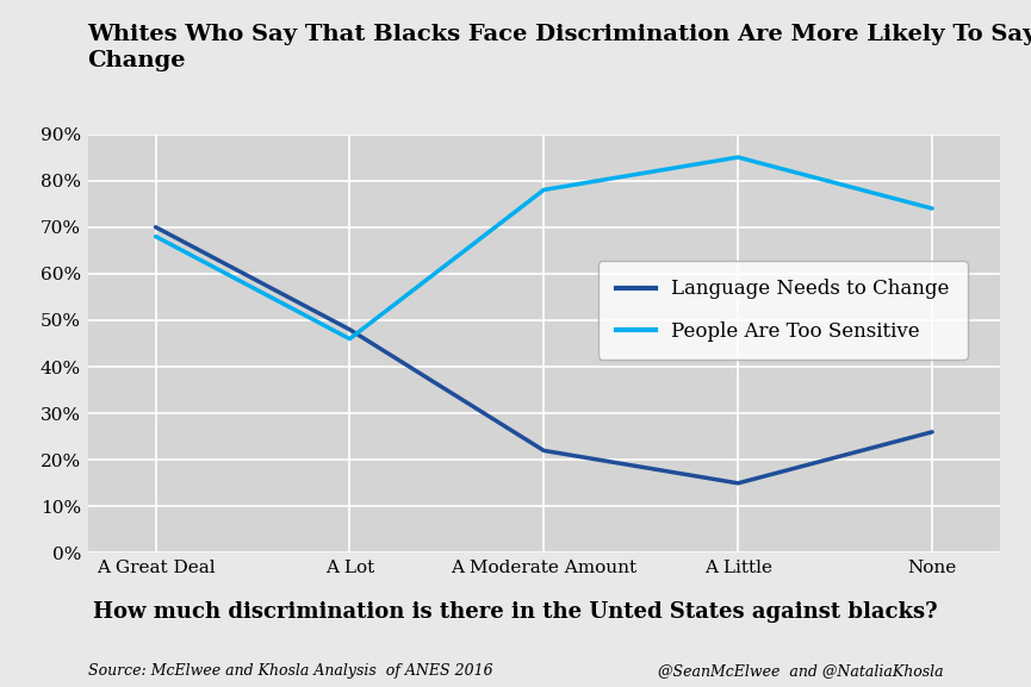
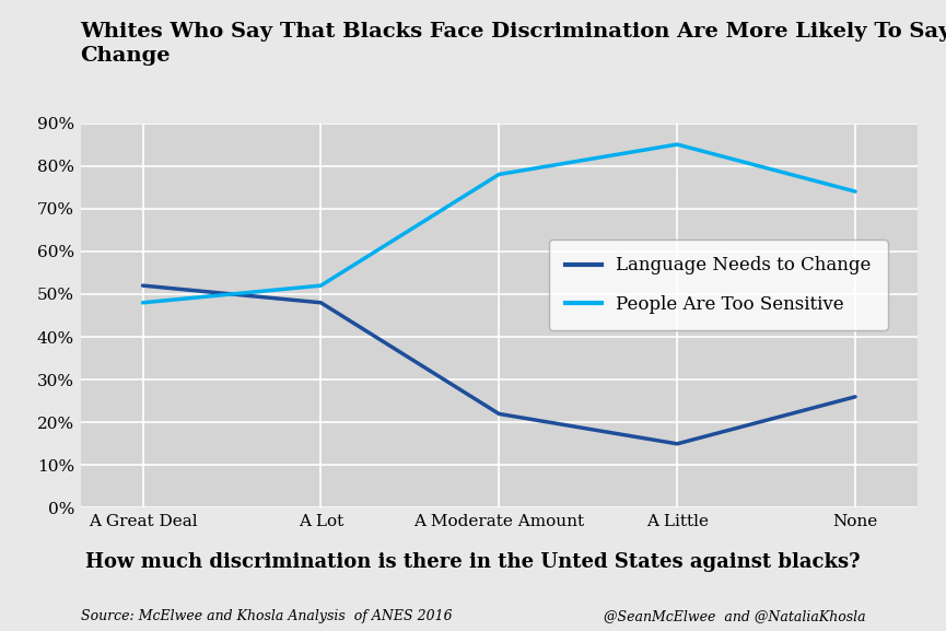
Language Needs to Change/A Great Deal: 70% -> 52%
People Are Too Sensitive/A Great Deal: 68% -> 48%
People Are Too Sensitive/A Lot: 46% -> 52%
